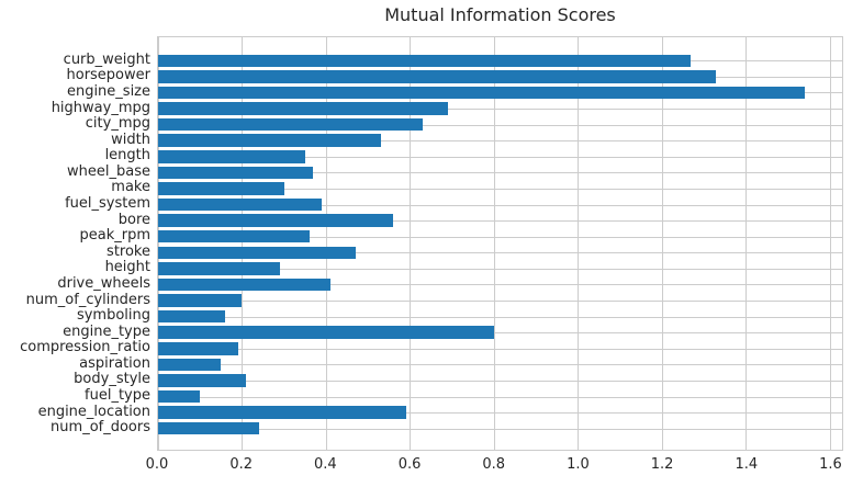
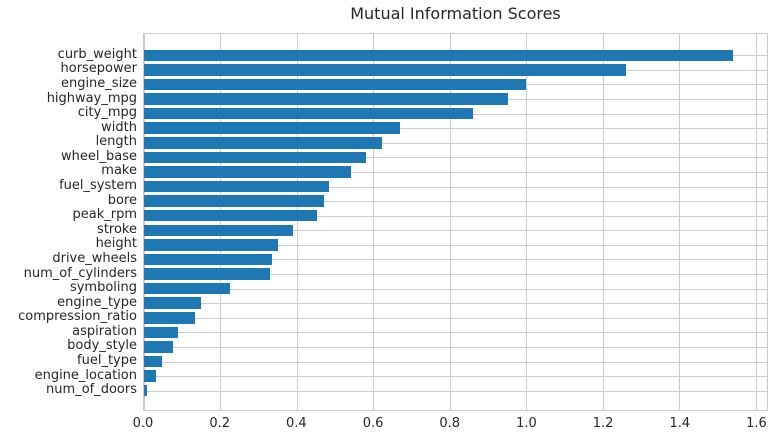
curb_weight: 1.27 -> 1.54
horsepower: 1.33 -> 1.26
engine_size: 1.54 -> 1.00
highway_mpg: 0.69 -> 0.95
city_mpg: 0.63 -> 0.86
width: 0.53 -> 0.67
length: 0.35 -> 0.62
wheel_base: 0.37 -> 0.58
make: 0.30 -> 0.54
fuel_system: 0.39 -> 0.48
bore: 0.56 -> 0.47
peak_rpm: 0.36 -> 0.45
stroke: 0.47 -> 0.39
height: 0.29 -> 0.35
drive_wheels: 0.41 -> 0.34
num_of_cylinders: 0.20 -> 0.33
symboling: 0.16 -> 0.23
engine_type: 0.80 -> 0.15
compression_ratio: 0.19 -> 0.13
aspiration: 0.15 -> 0.09
body_style: 0.21 -> 0.07
fuel_type: 0.10 -> 0.05
engine_location: 0.59 -> 0.03
num_of_doors: 0.24 -> 0.01
